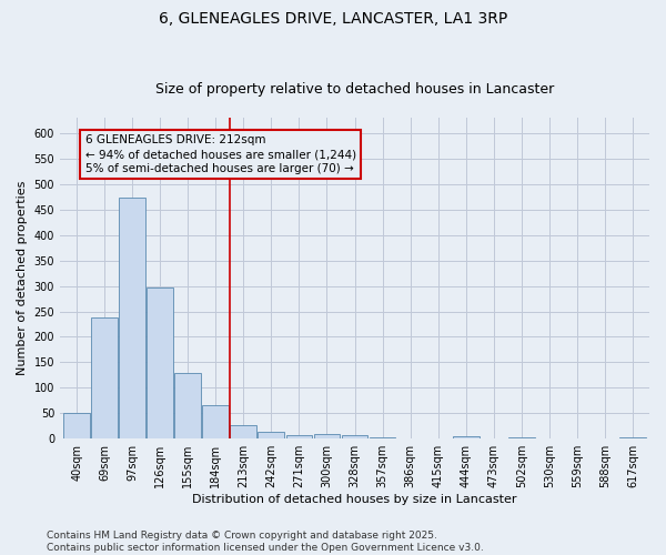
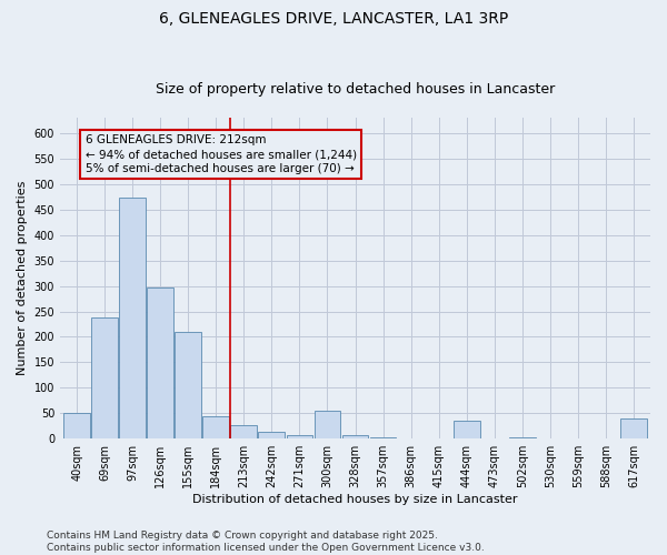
155sqm: 130 -> 210
184sqm: 65 -> 45
300sqm: 10 -> 55
444sqm: 4 -> 35
617sqm: 3 -> 40
